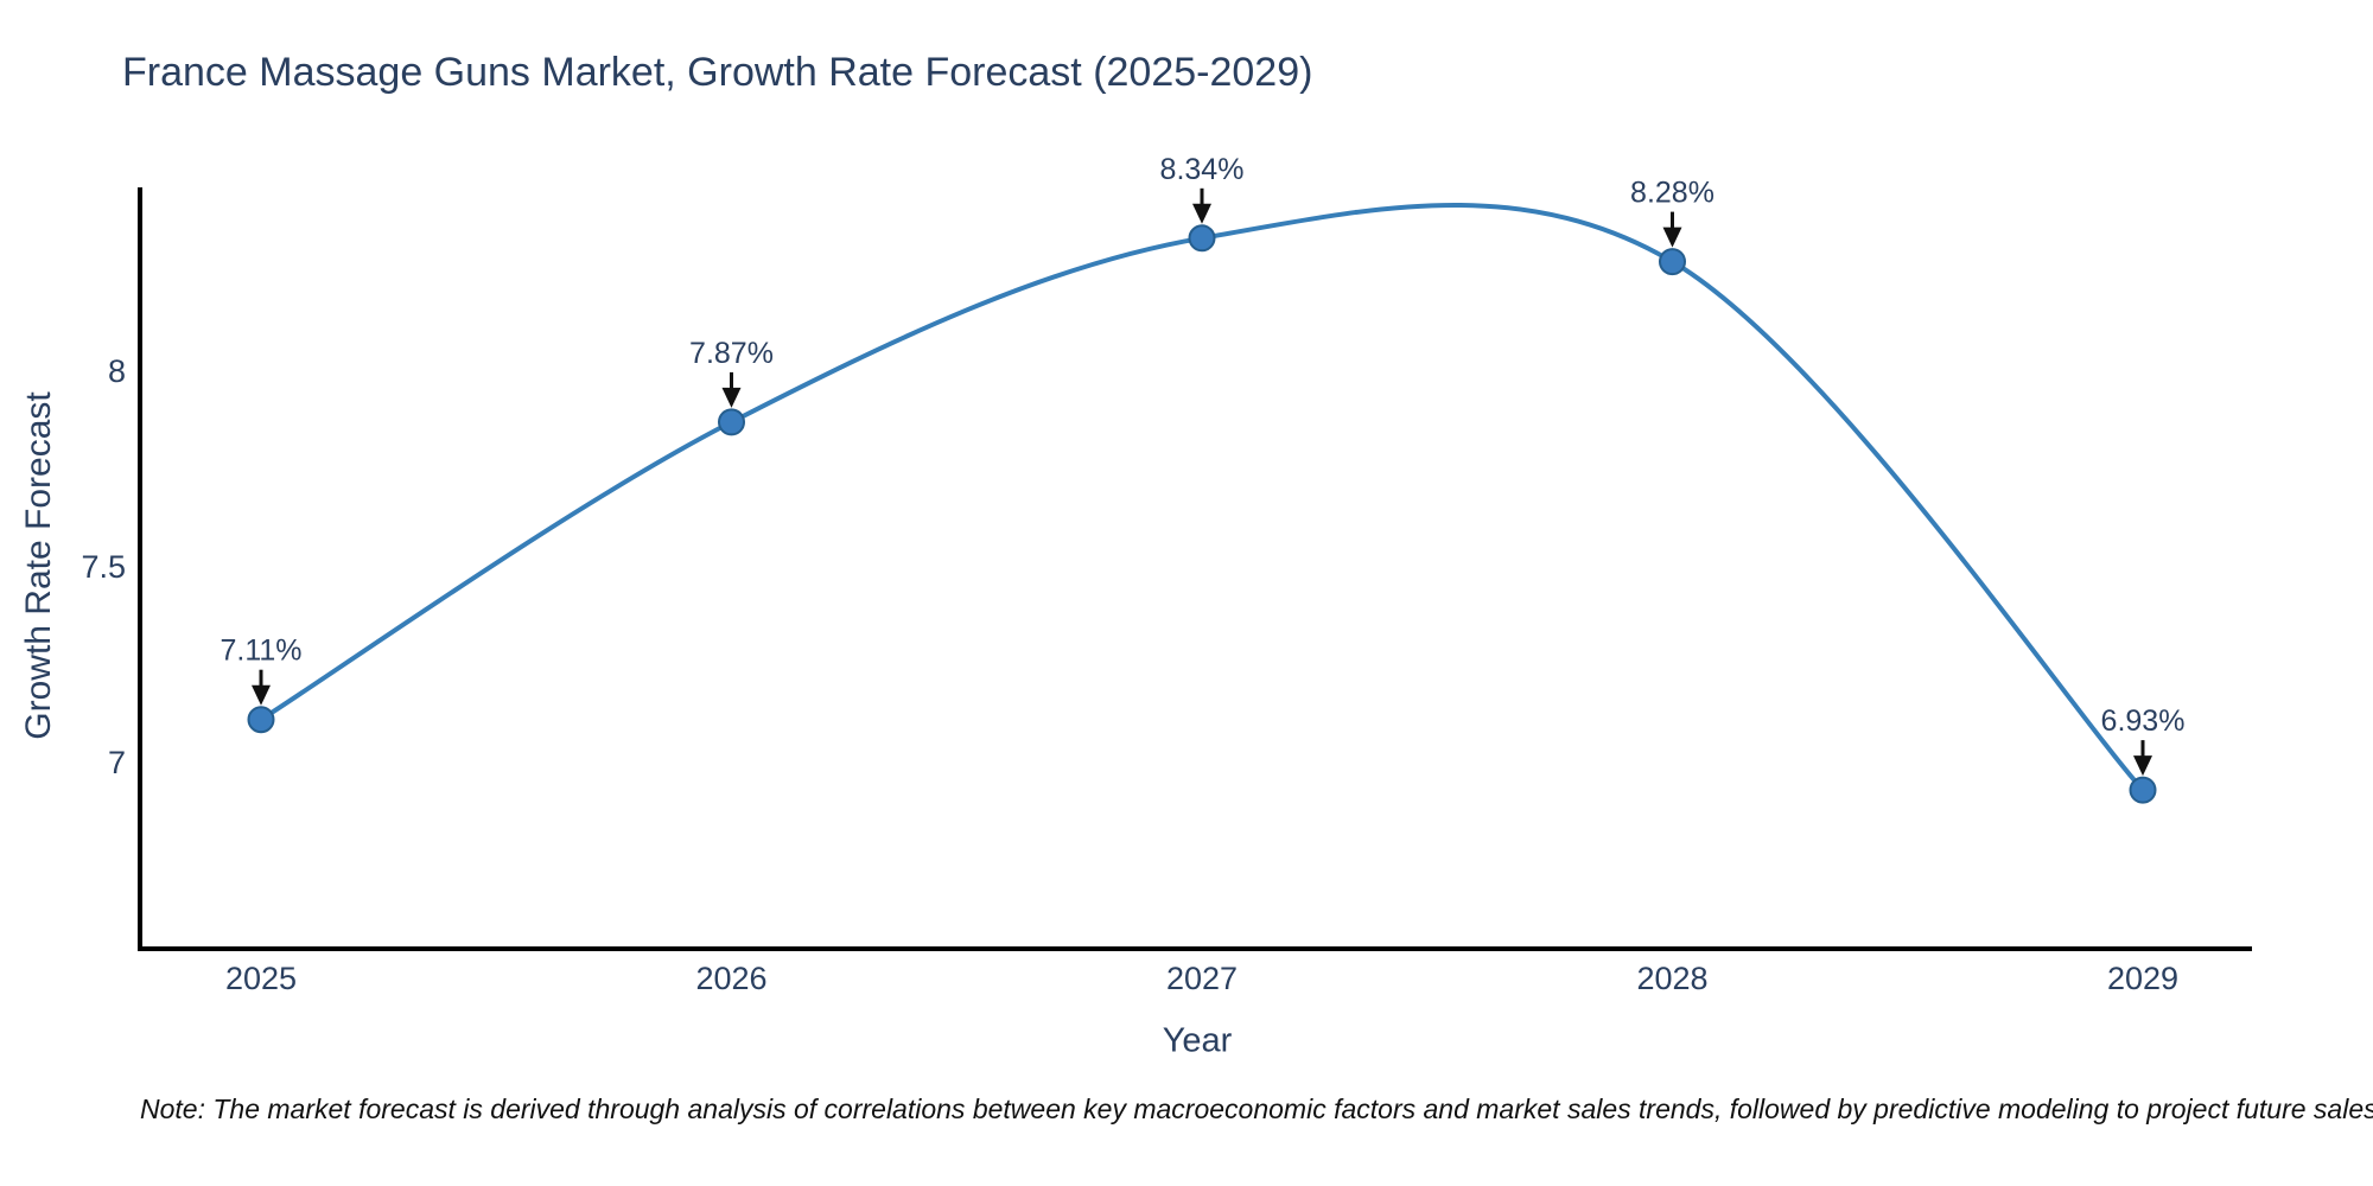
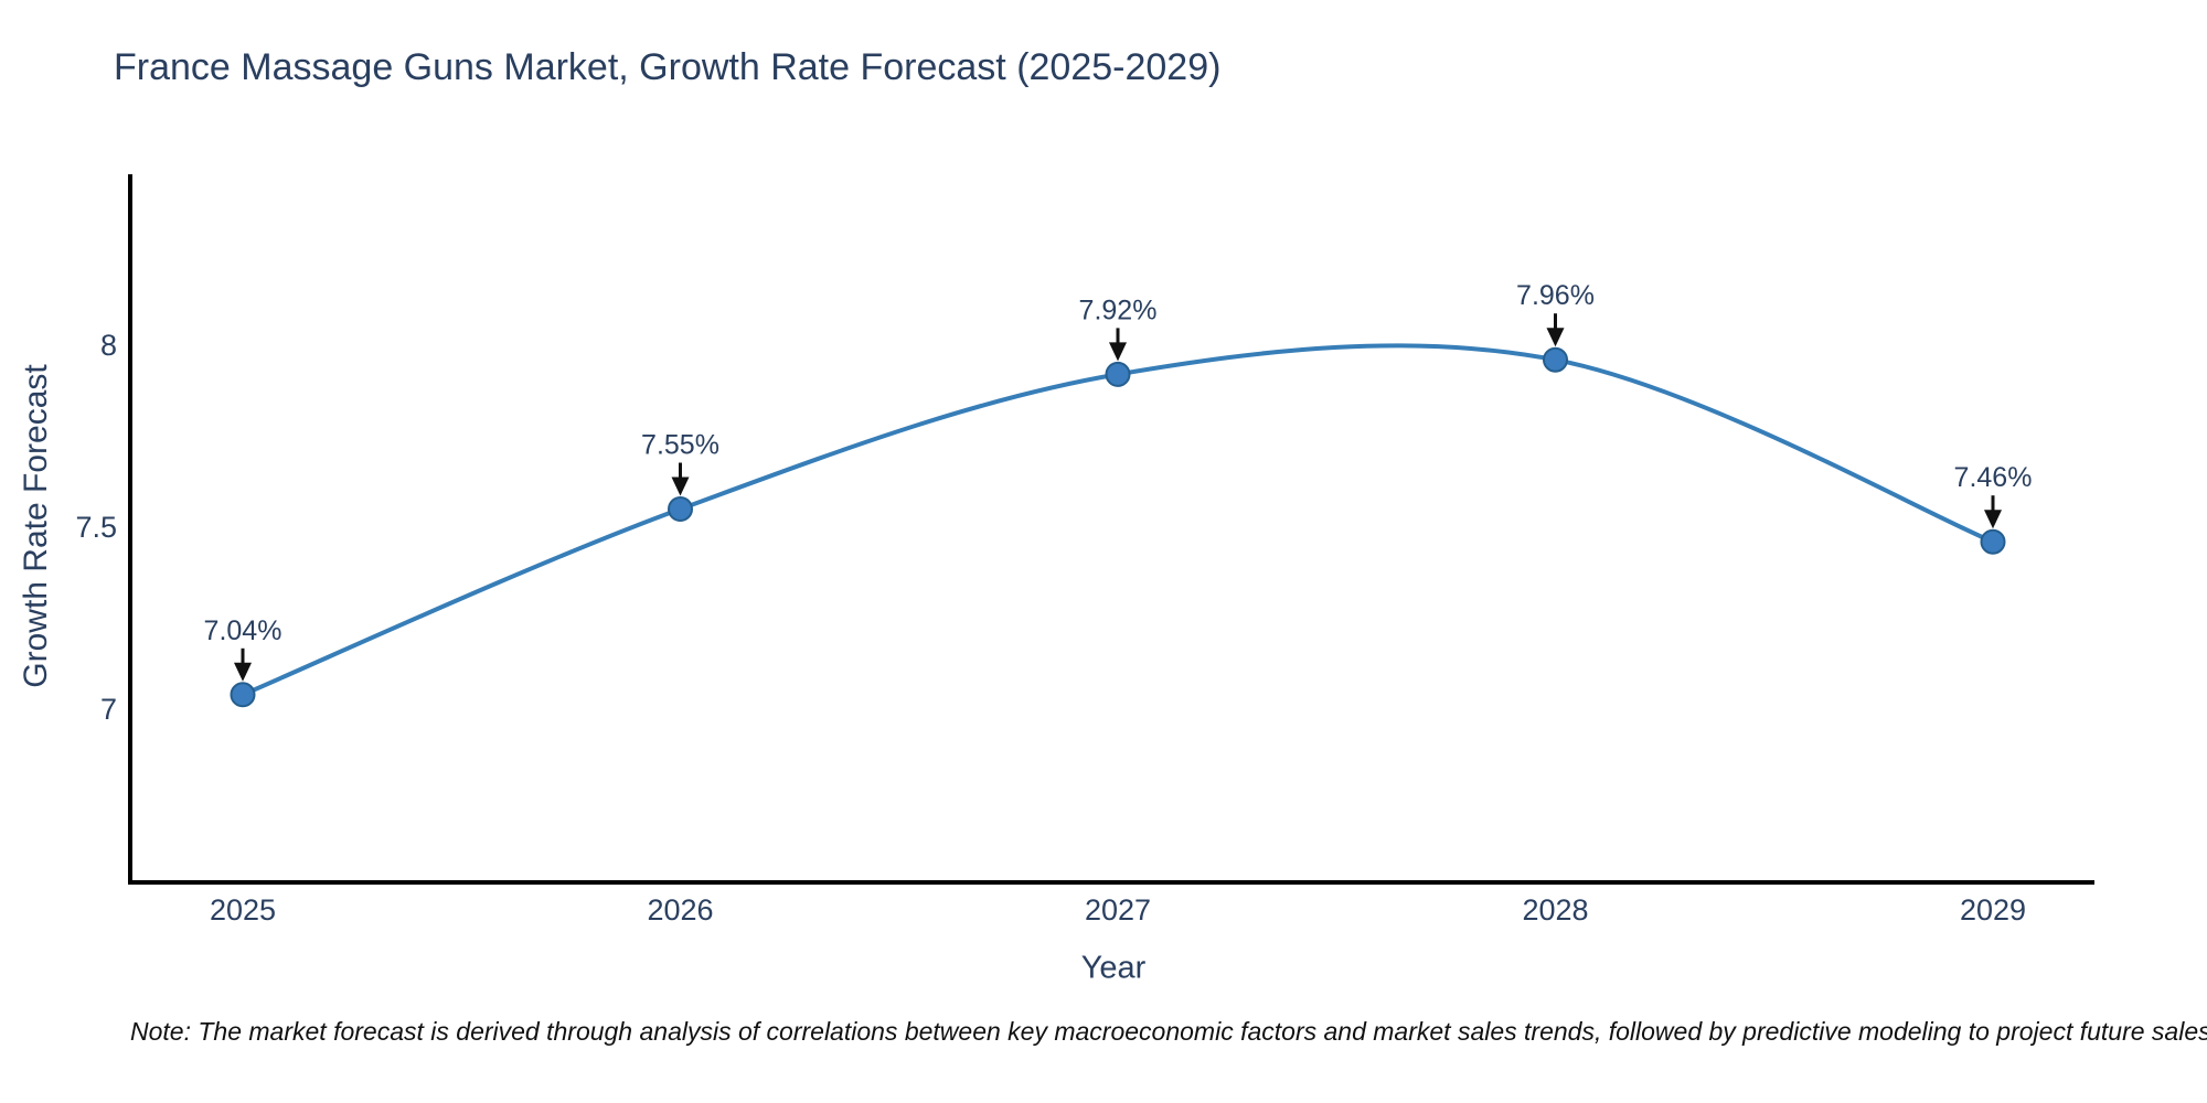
2025: 7.11% -> 7.04%
2026: 7.87% -> 7.55%
2027: 8.34% -> 7.92%
2028: 8.28% -> 7.96%
2029: 6.93% -> 7.46%
